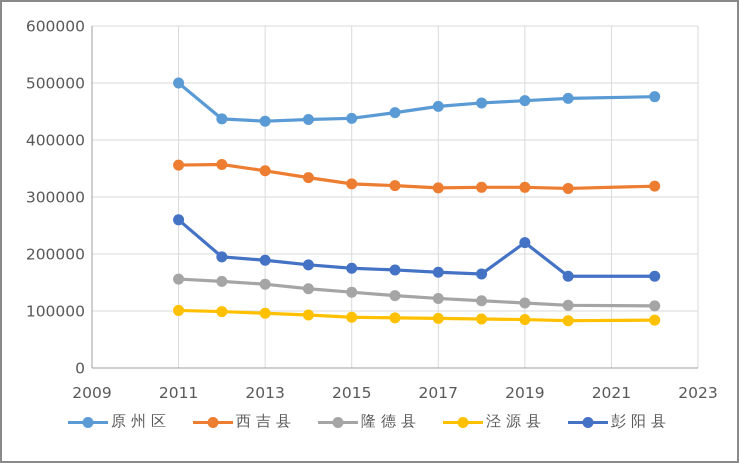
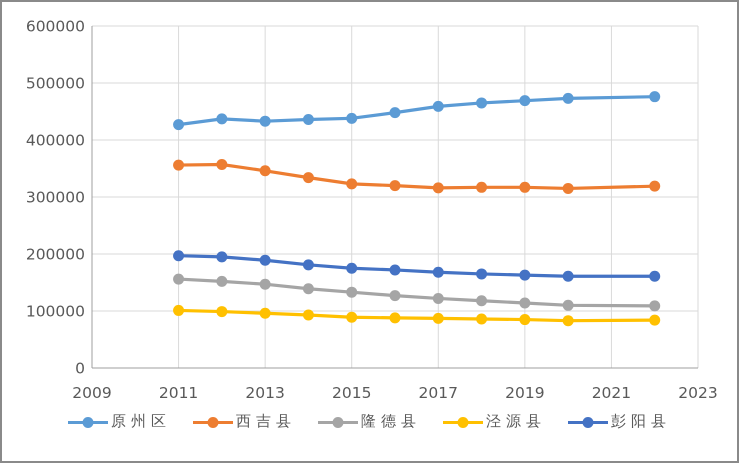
原州区/2011: 500000 -> 430000
彭阳县/2011: 260000 -> 200000
彭阳县/2019: 220000 -> 160000
